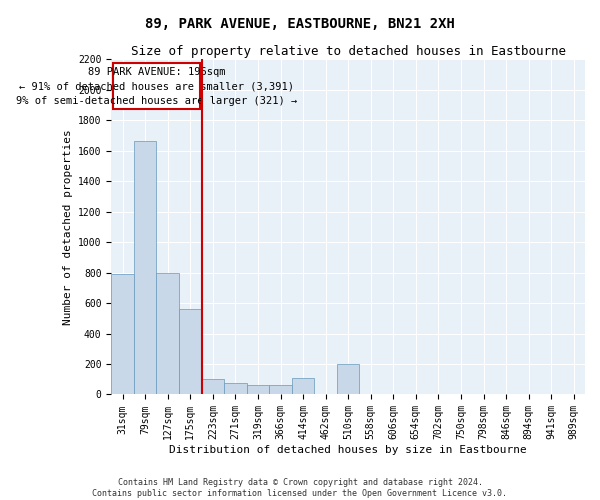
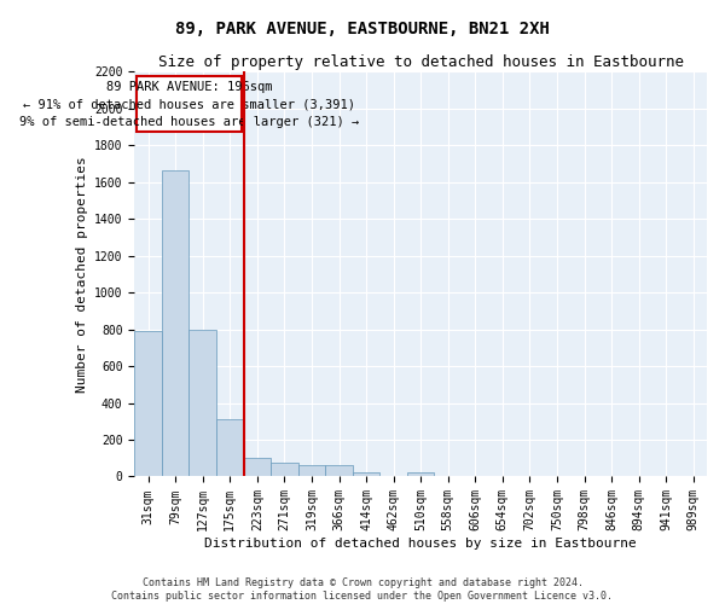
175sqm: 560 -> 310
414sqm: 110 -> 20
510sqm: 200 -> 20
